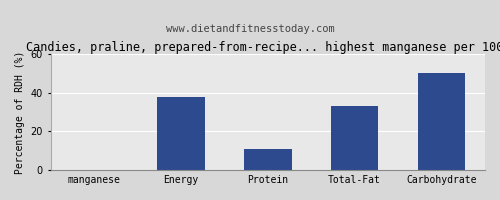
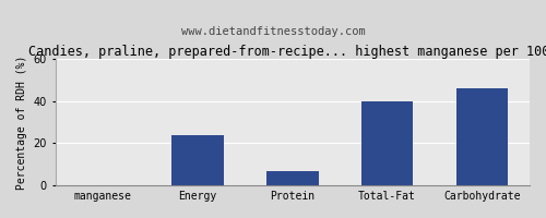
Energy: 38 -> 24
Protein: 11 -> 7
Total-Fat: 33 -> 40
Carbohydrate: 50 -> 46
